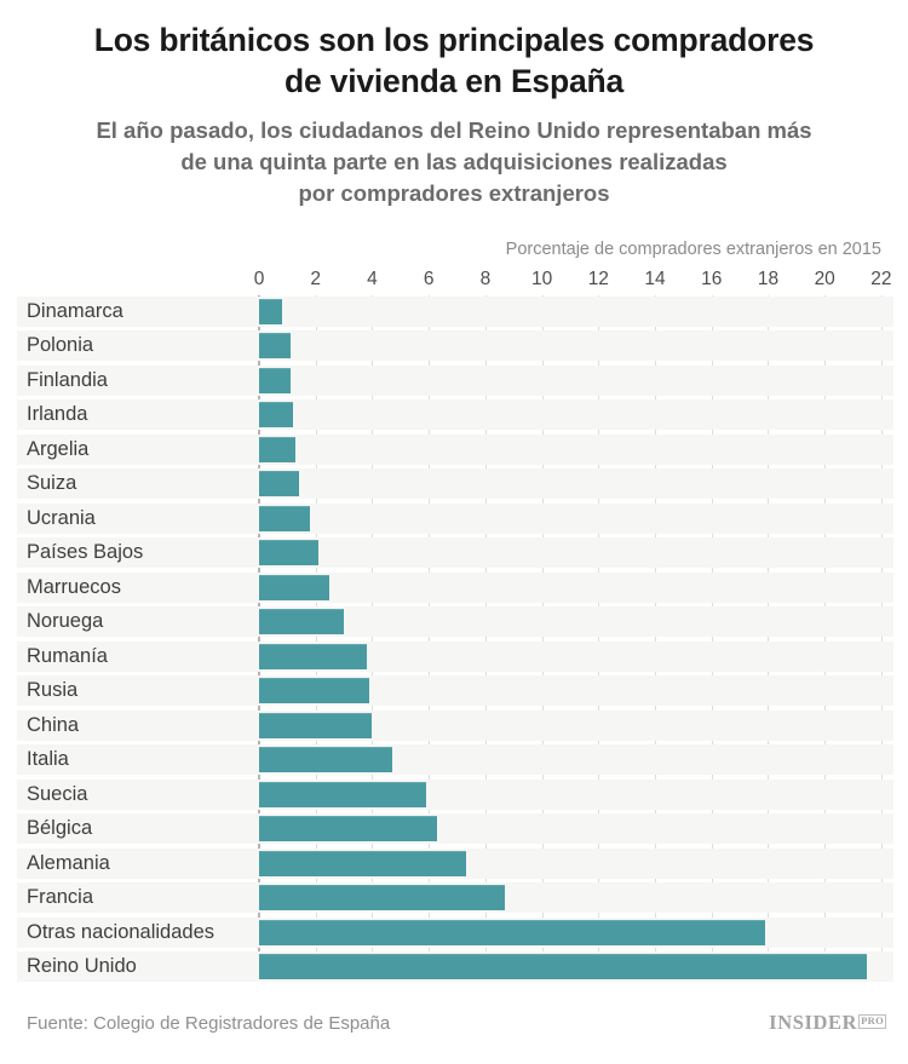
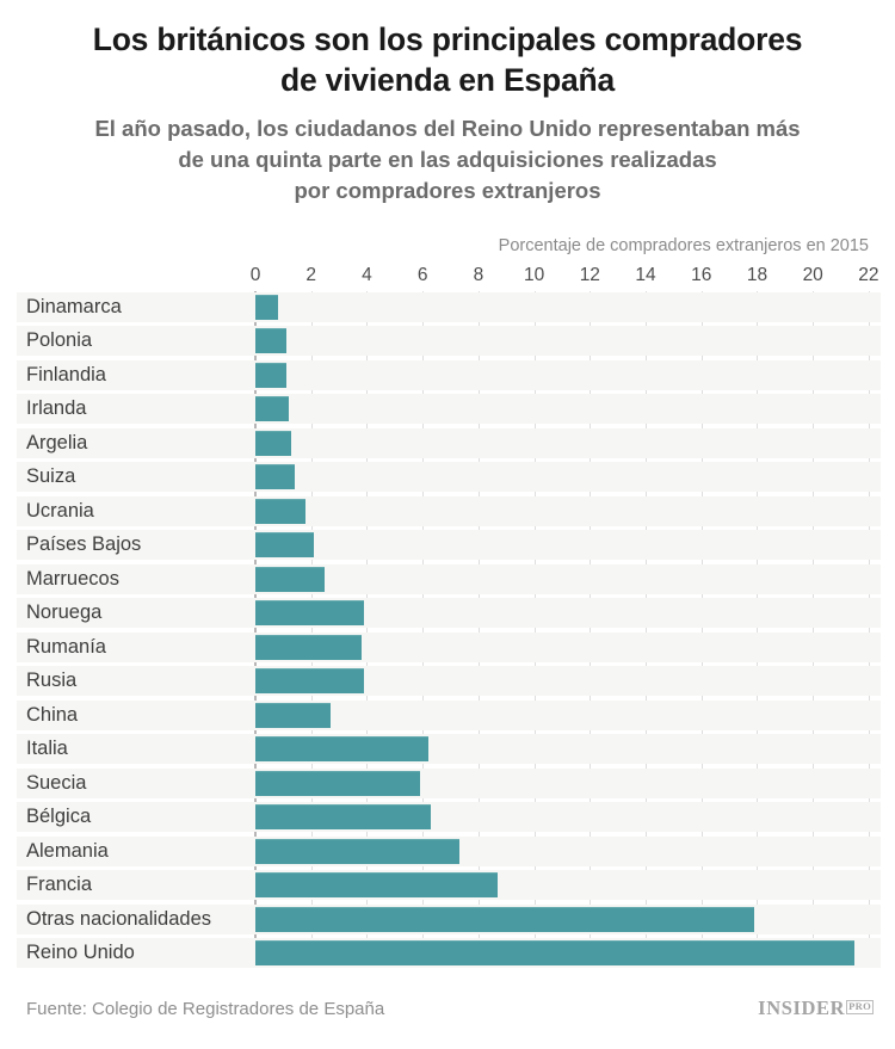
Noruega: 3.0 -> 3.9
China: 4.0 -> 2.7
Italia: 4.7 -> 6.2
